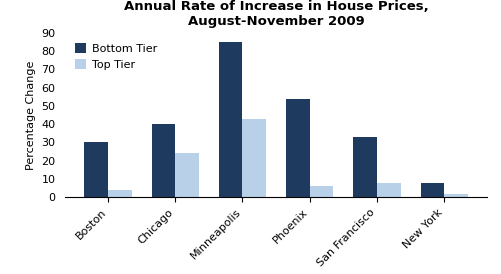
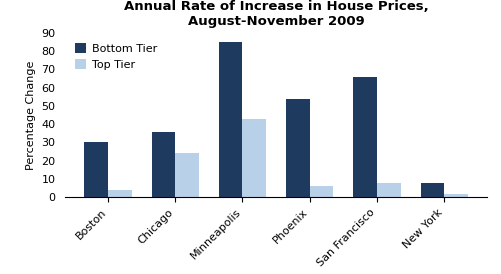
Bottom Tier/Chicago: 40 -> 36
Bottom Tier/San Francisco: 33 -> 66
